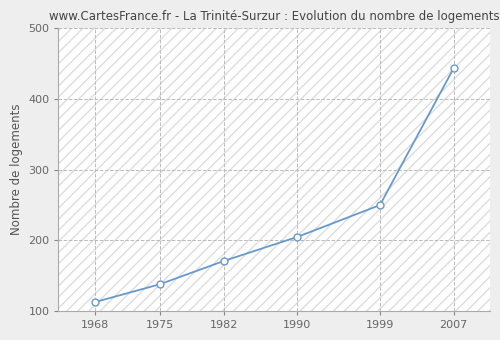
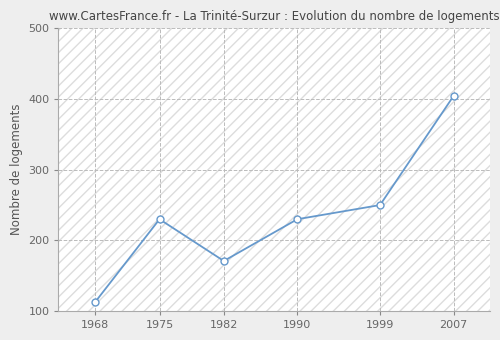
1975: 138 -> 230
1990: 205 -> 230
2007: 443 -> 404
